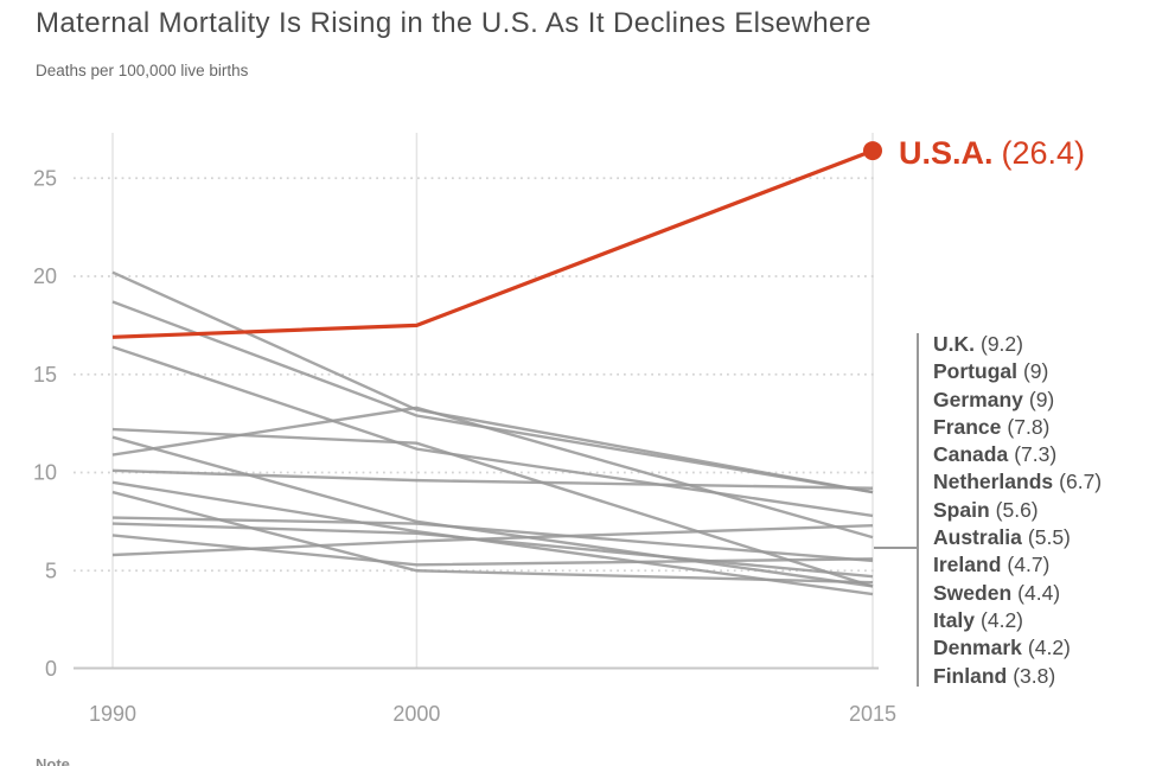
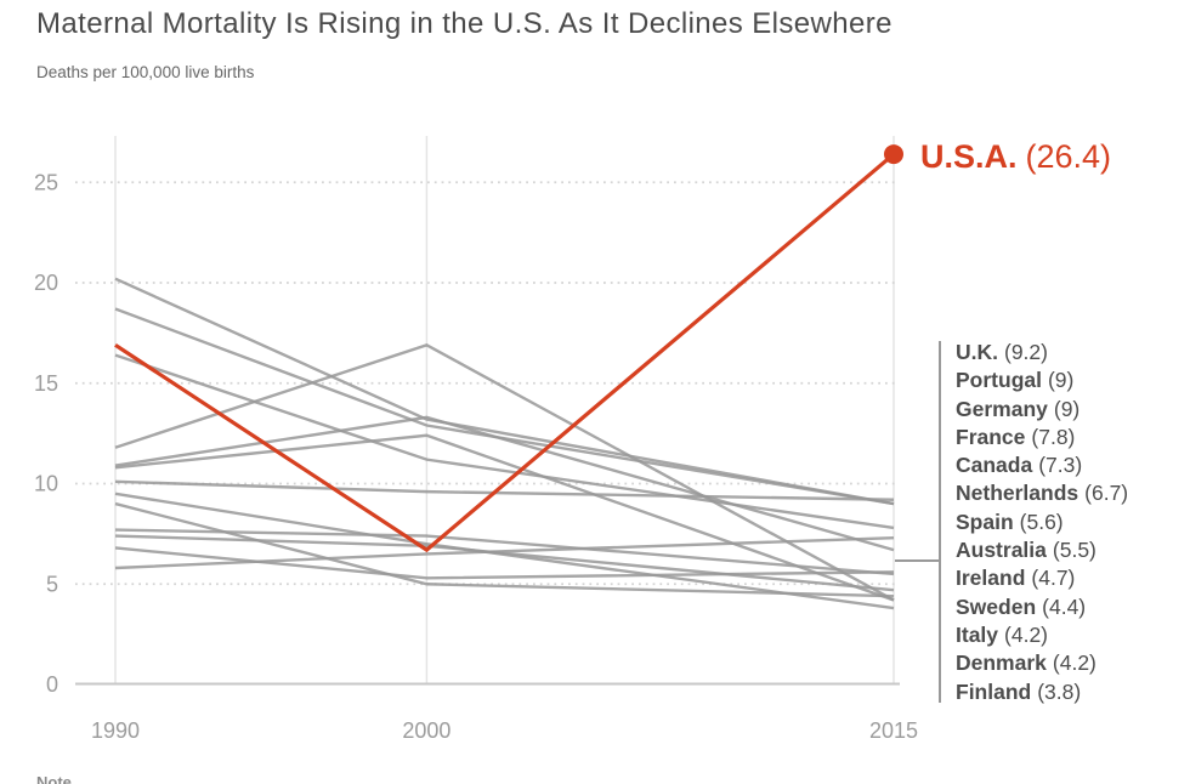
Denmark/1990: 12.2 -> 10.8
U.S.A./2000: 17.5 -> 6.7
Italy/2000: 7.5 -> 16.9
Denmark/2000: 11.5 -> 12.4
